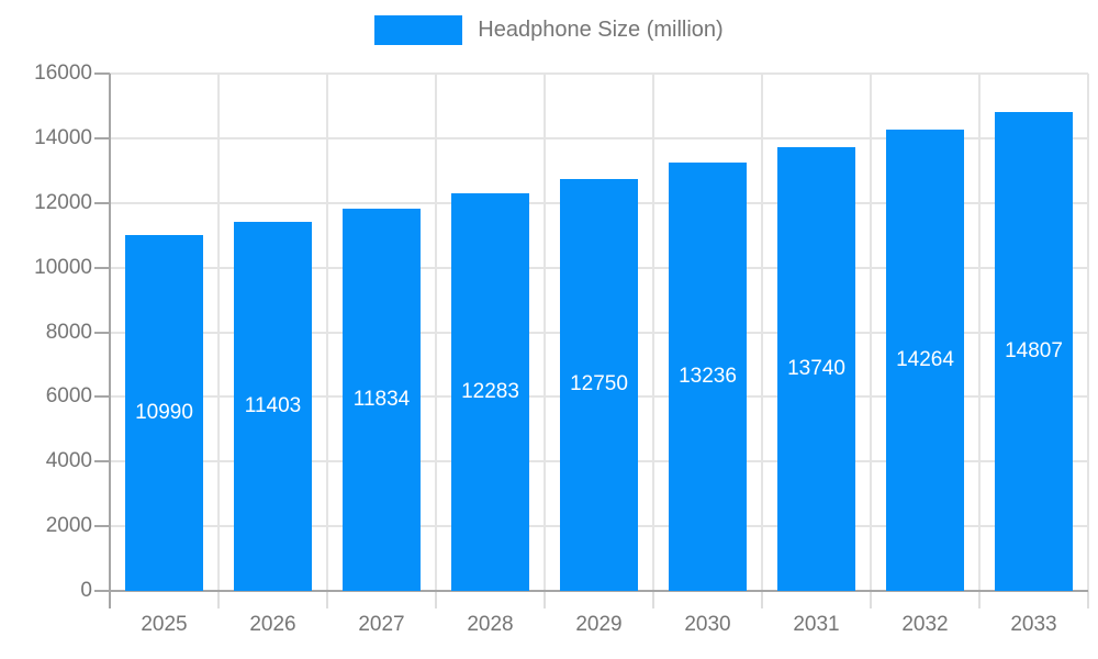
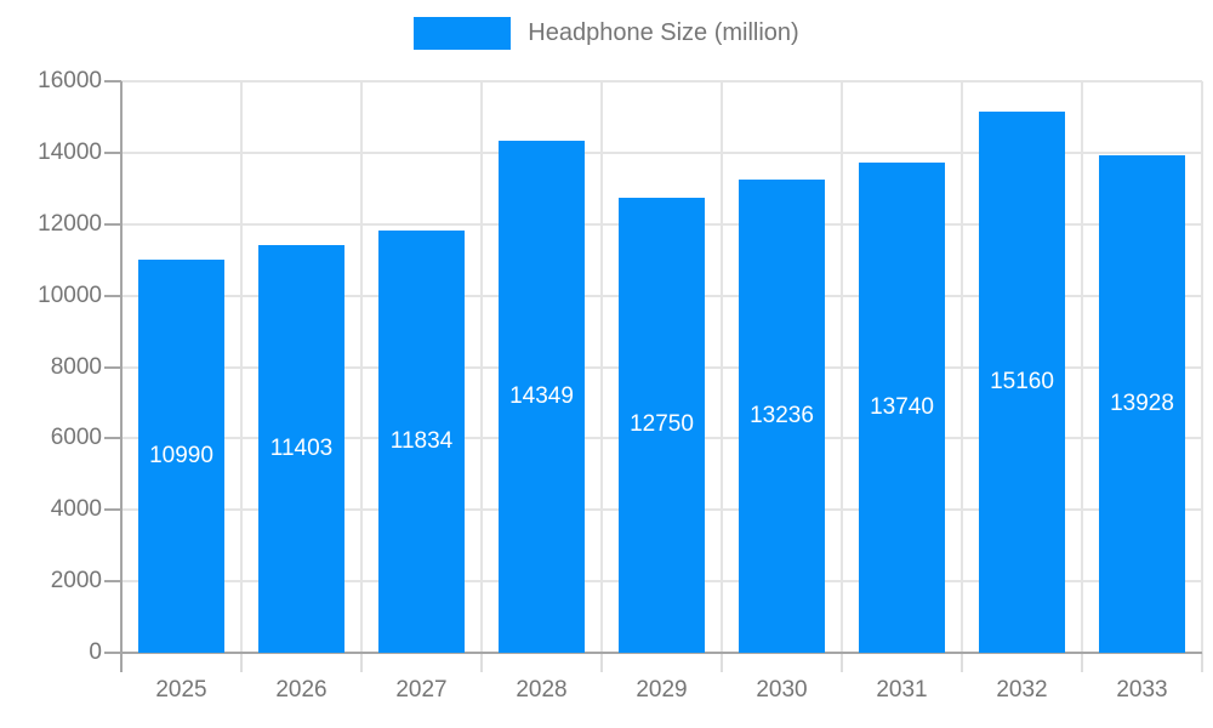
2028: 12283 -> 14349
2032: 14264 -> 15160
2033: 14807 -> 13928
